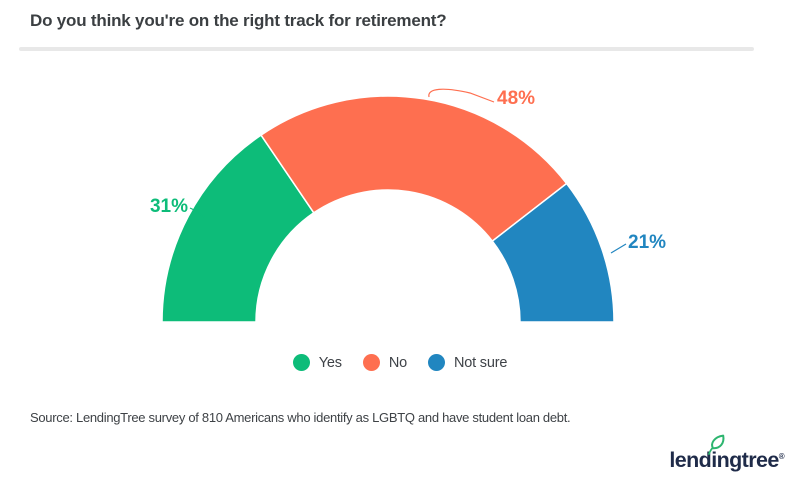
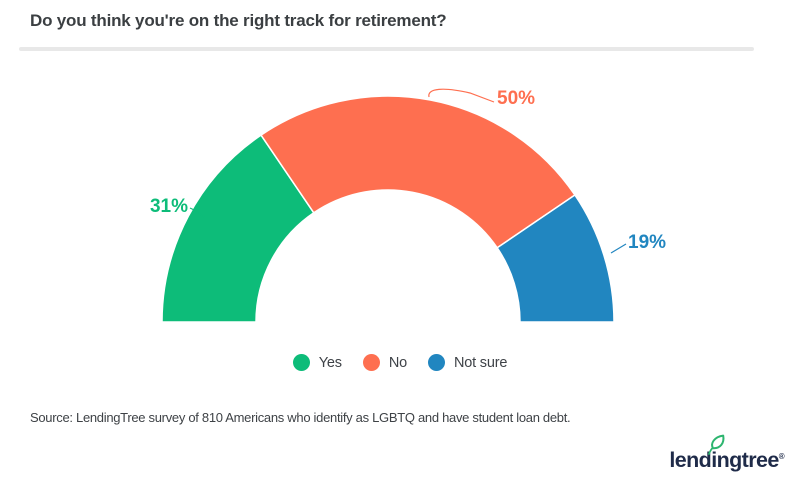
No: 48% -> 50%
Not sure: 21% -> 19%
